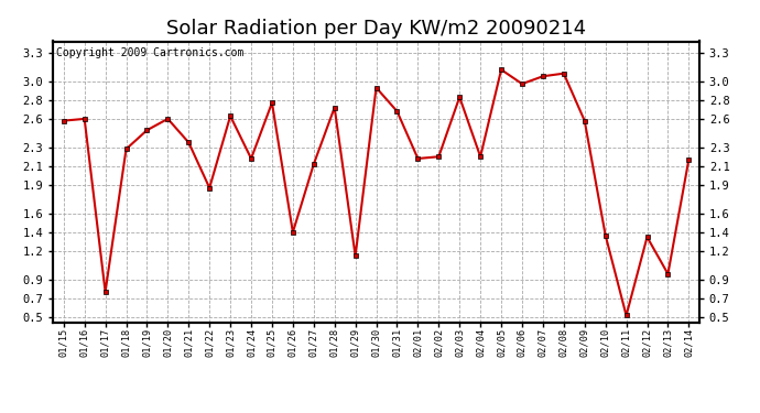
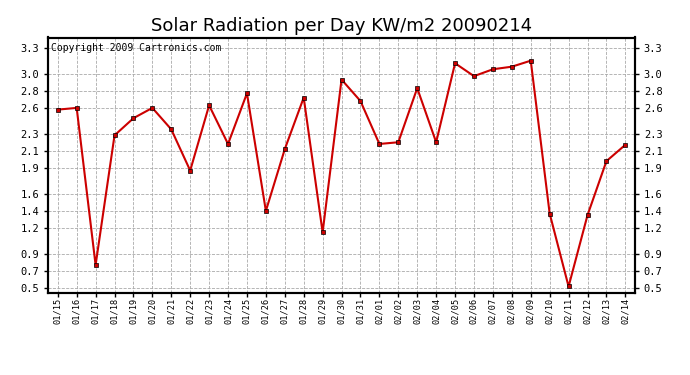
02/09: 2.58 -> 3.15
02/13: 0.96 -> 1.98
